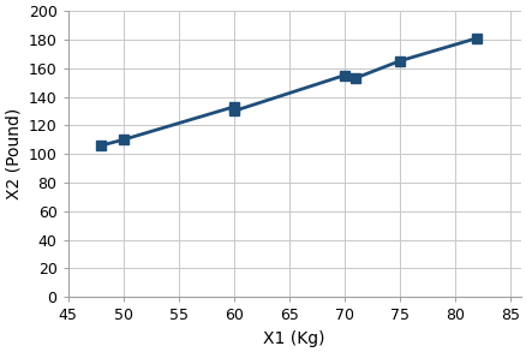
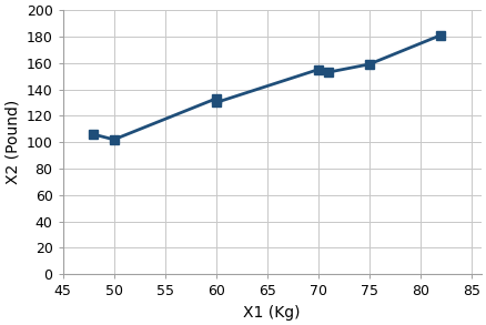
50: 110 -> 102
75: 165 -> 159
